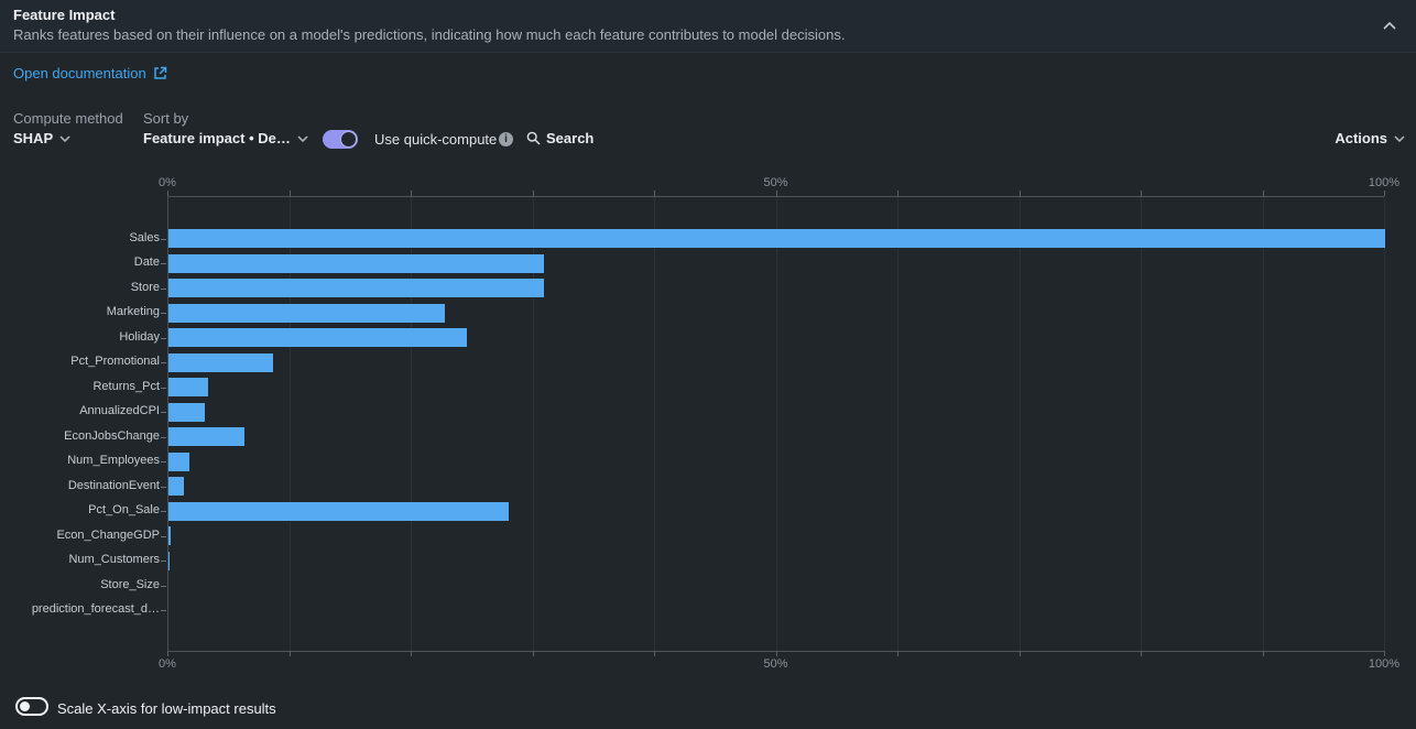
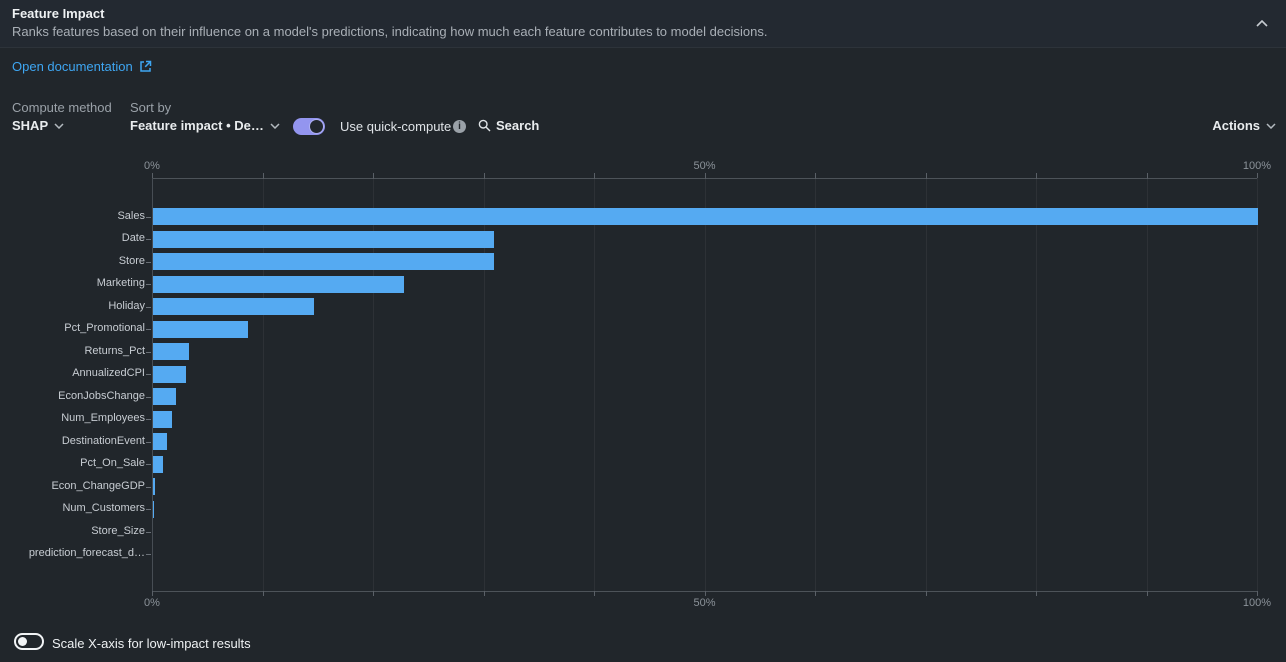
Holiday: 24.5% -> 14.6%
EconJobsChange: 6.2% -> 2.1%
Pct_On_Sale: 28.0% -> 0.9%
